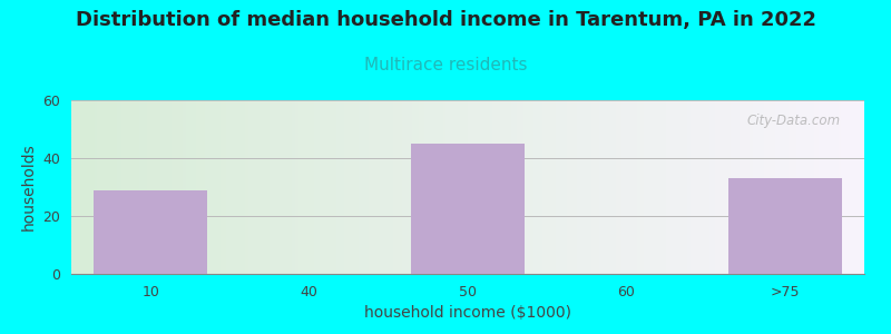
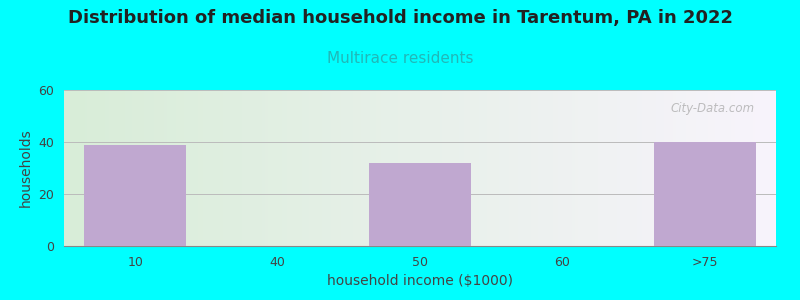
10: 29 -> 39
50: 45 -> 32
>75: 33 -> 40
